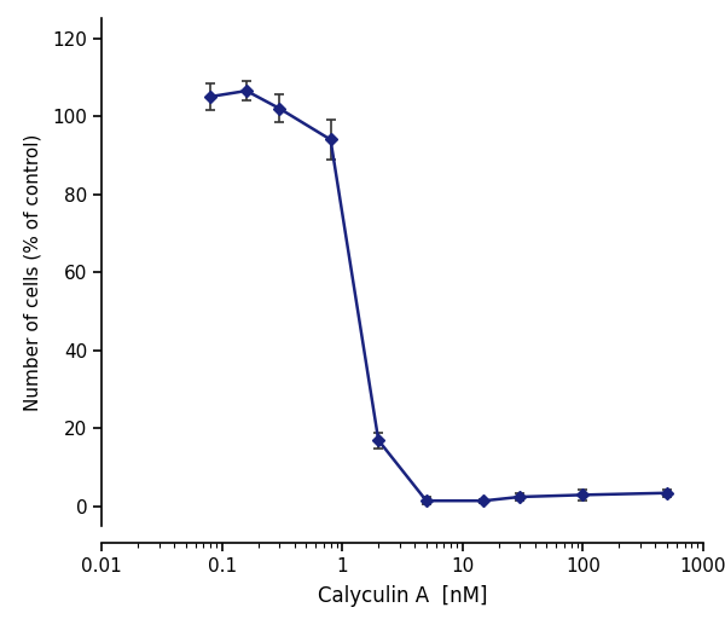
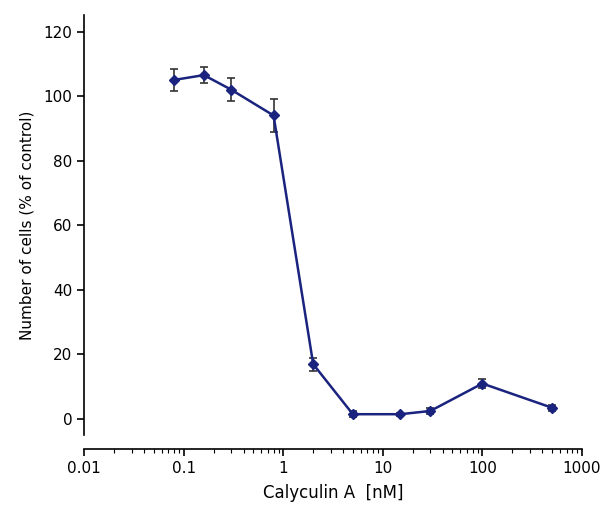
100: 3.0 -> 11.0
